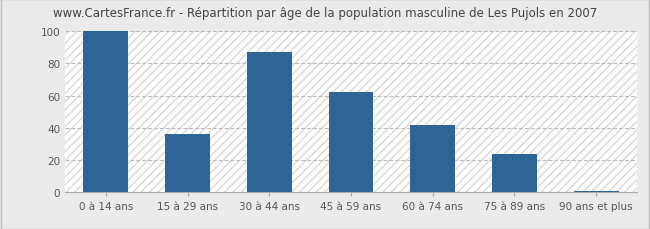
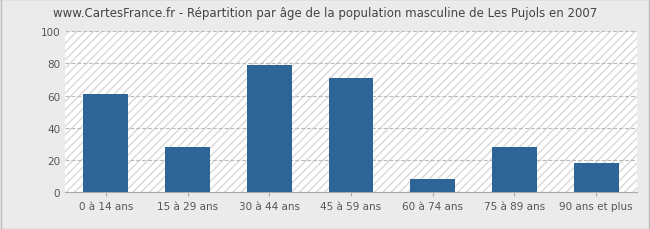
0 à 14 ans: 100 -> 61
15 à 29 ans: 36 -> 28
30 à 44 ans: 87 -> 79
45 à 59 ans: 62 -> 71
60 à 74 ans: 42 -> 8
75 à 89 ans: 24 -> 28
90 ans et plus: 1 -> 18
